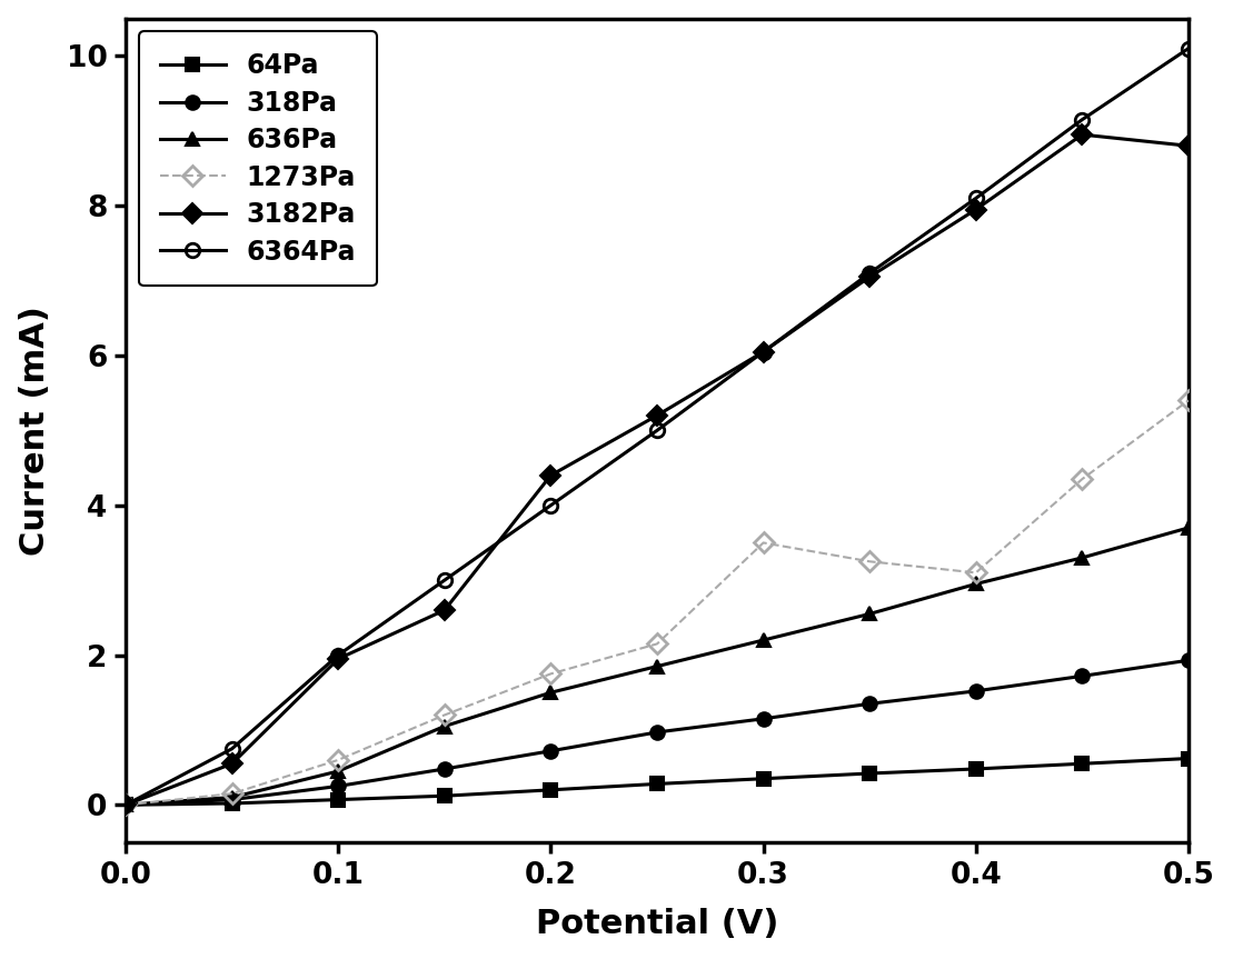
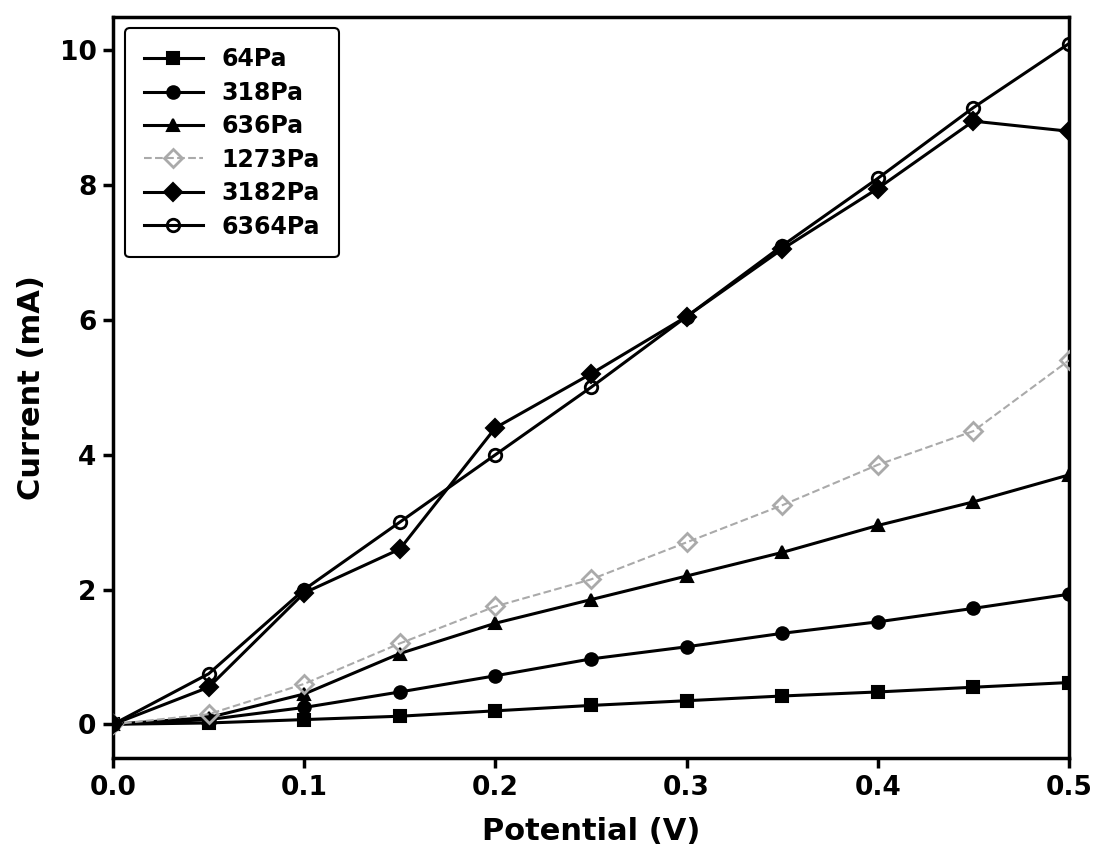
1273Pa/0.3: 3.50 -> 2.70
1273Pa/0.4: 3.10 -> 3.85
